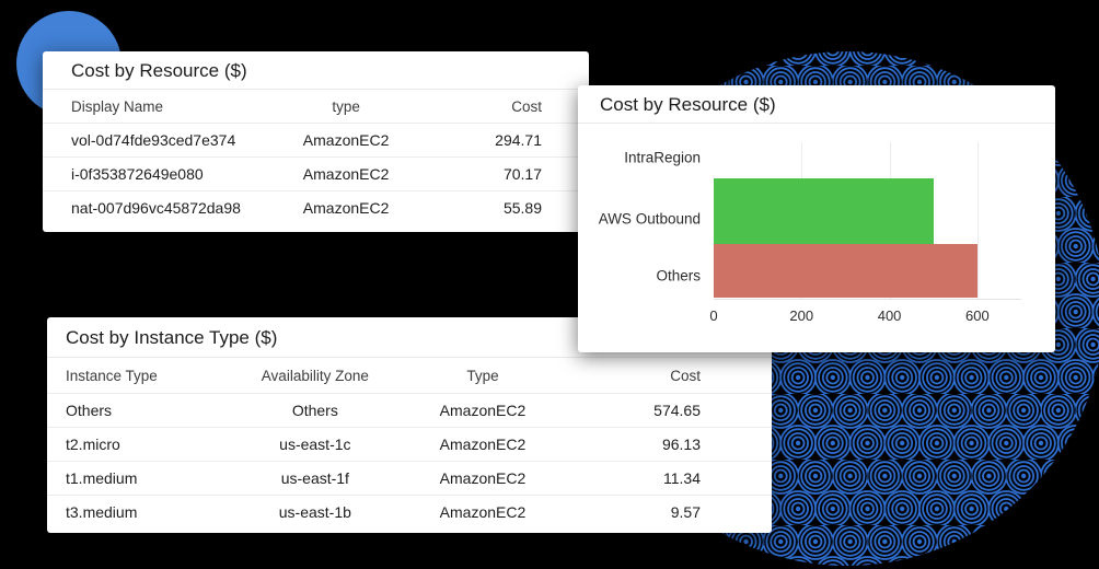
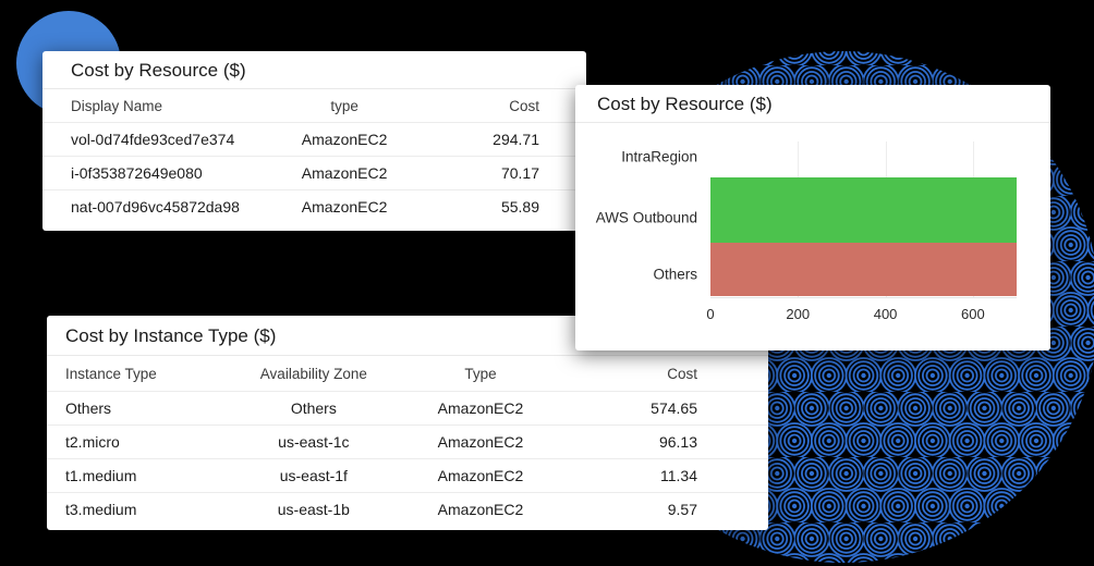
AWS Outbound: 500 -> 700
Others: 600 -> 700
